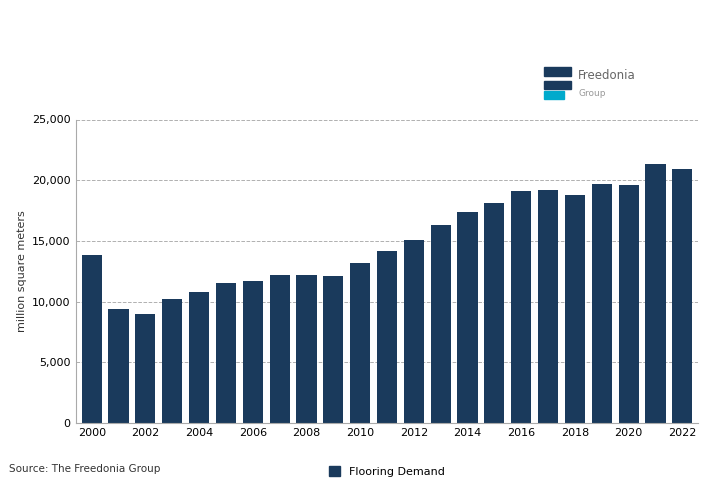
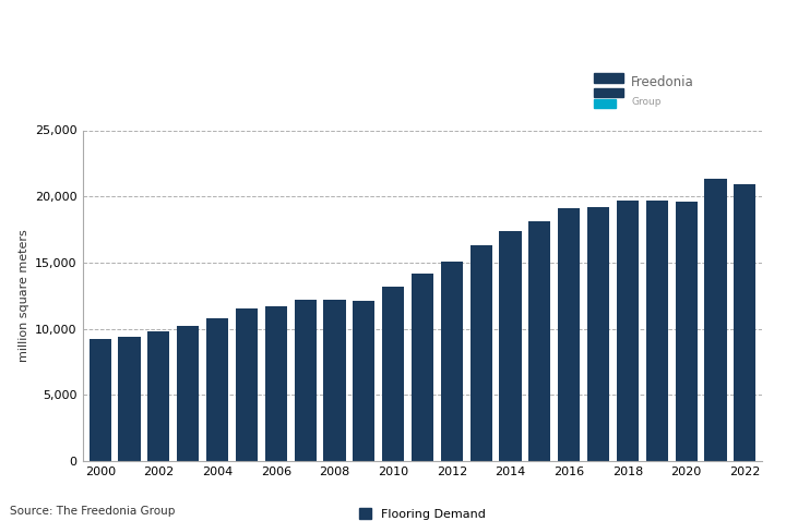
2000: 13,800 -> 9,200
2002: 9,000 -> 9,800
2018: 18,800 -> 19,700
